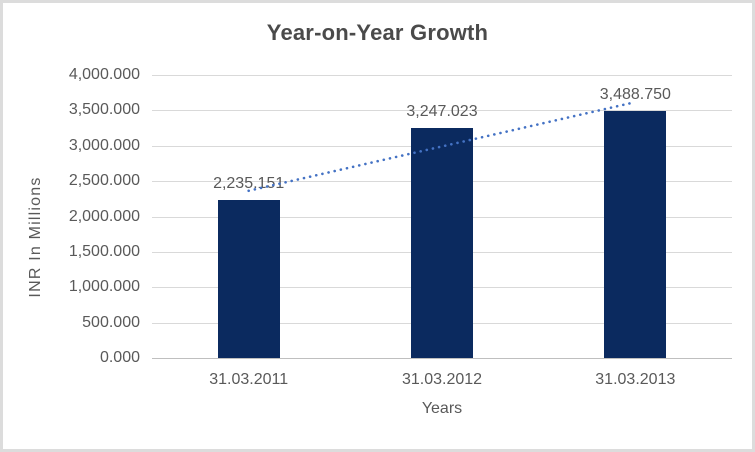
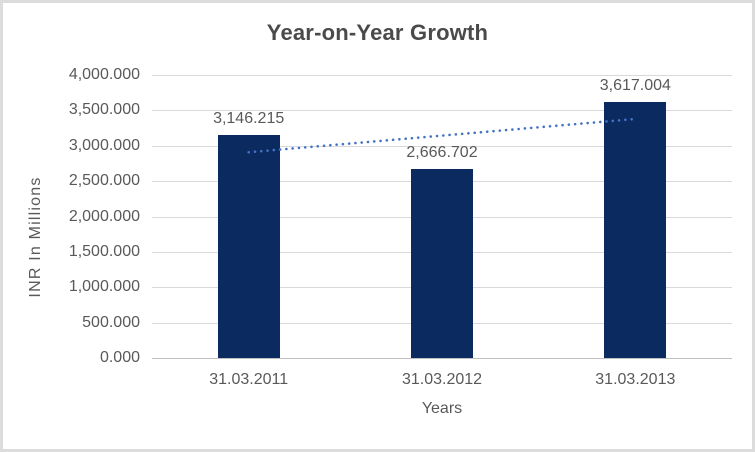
31.03.2011: 2,235.151 -> 3,146.215
31.03.2012: 3,247.023 -> 2,666.702
31.03.2013: 3,488.750 -> 3,617.004
